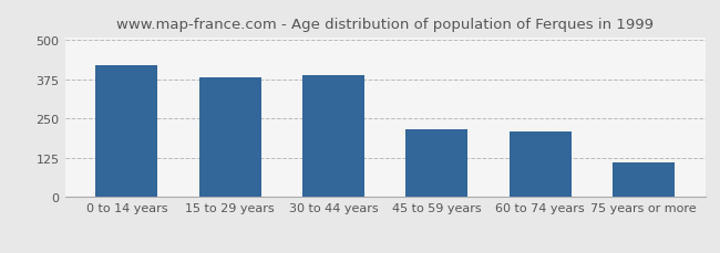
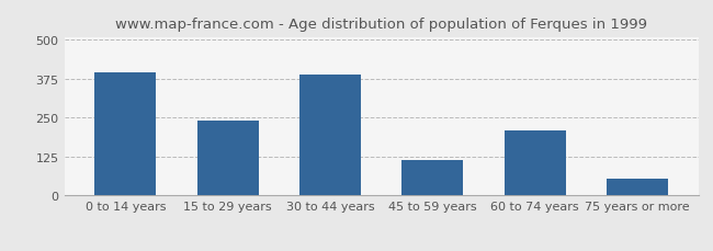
0 to 14 years: 420 -> 395
15 to 29 years: 383 -> 240
45 to 59 years: 215 -> 115
75 years or more: 110 -> 55
